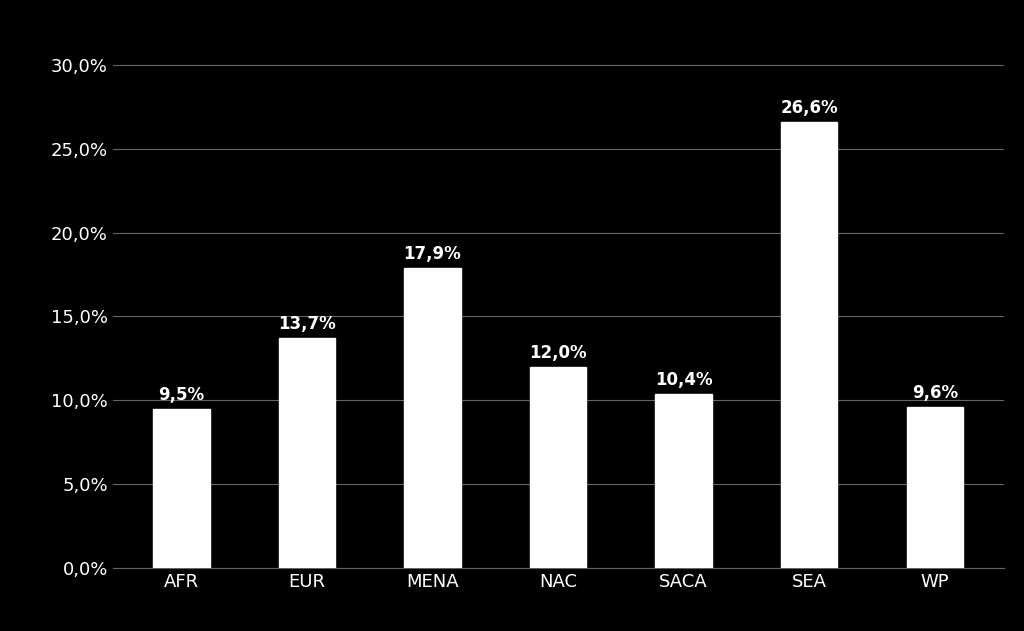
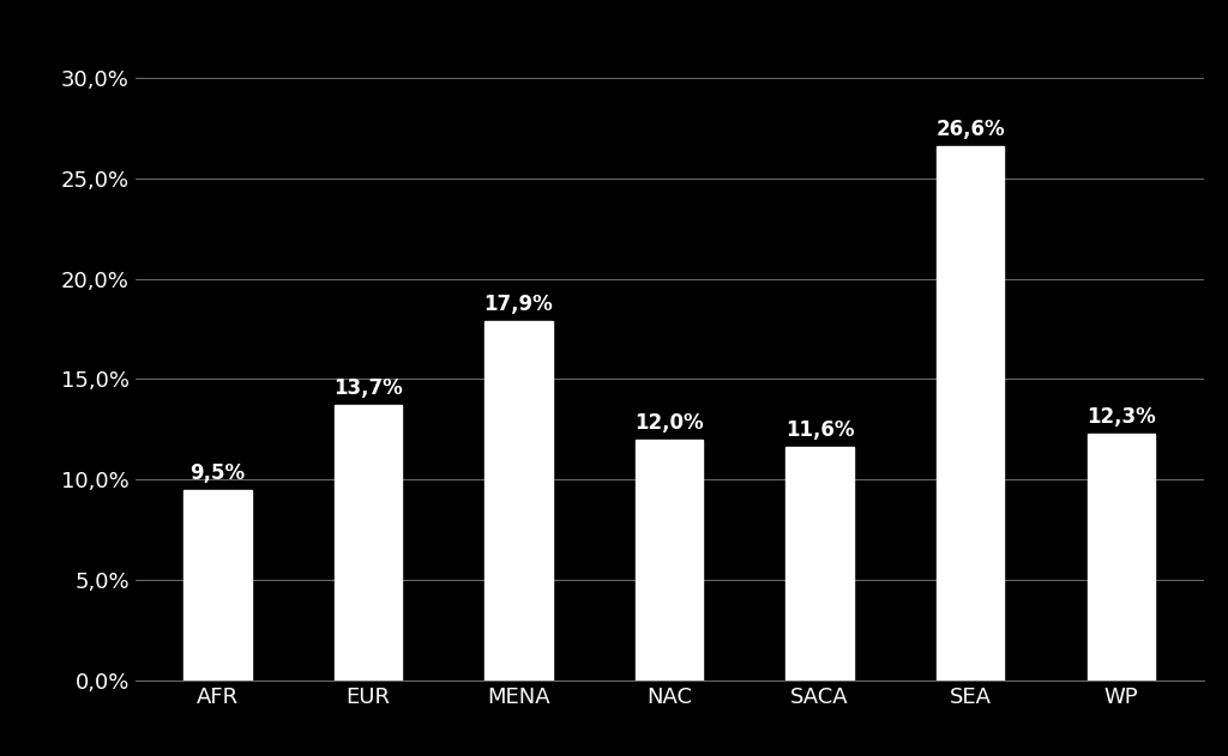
SACA: 10,4% -> 11,6%
WP: 9,6% -> 12,3%
